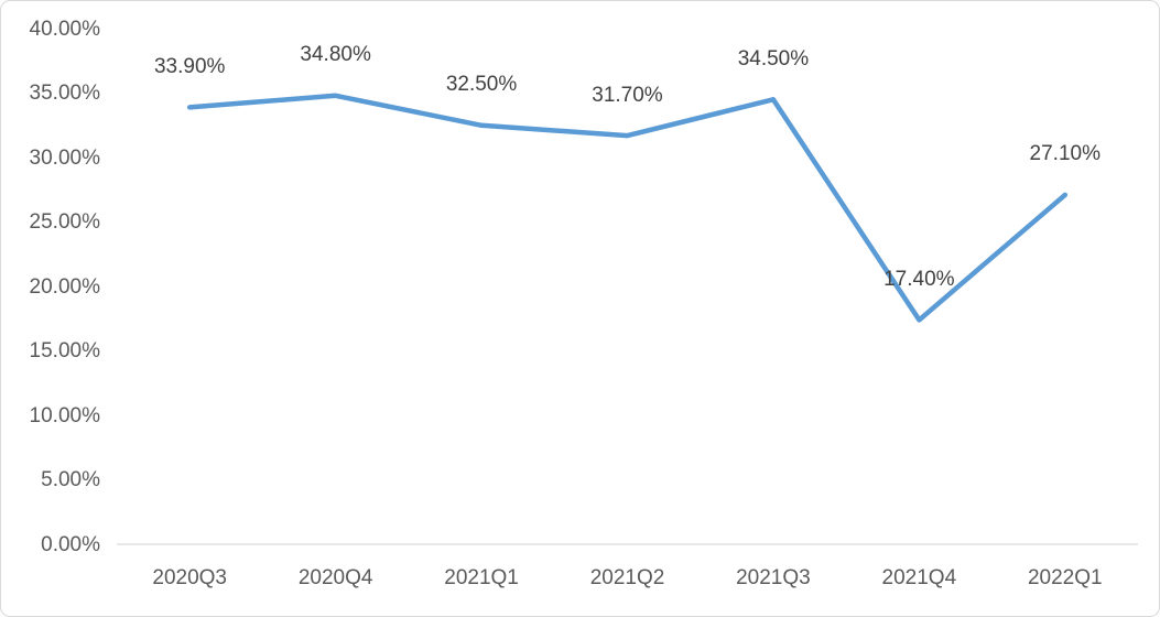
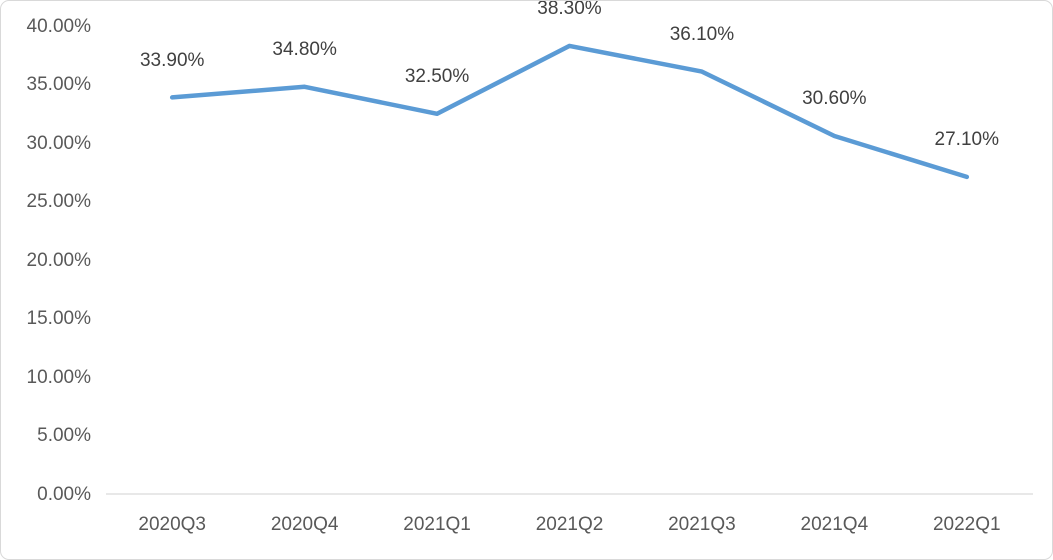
2021Q2: 31.70% -> 38.30%
2021Q3: 34.50% -> 36.10%
2021Q4: 17.40% -> 30.60%
